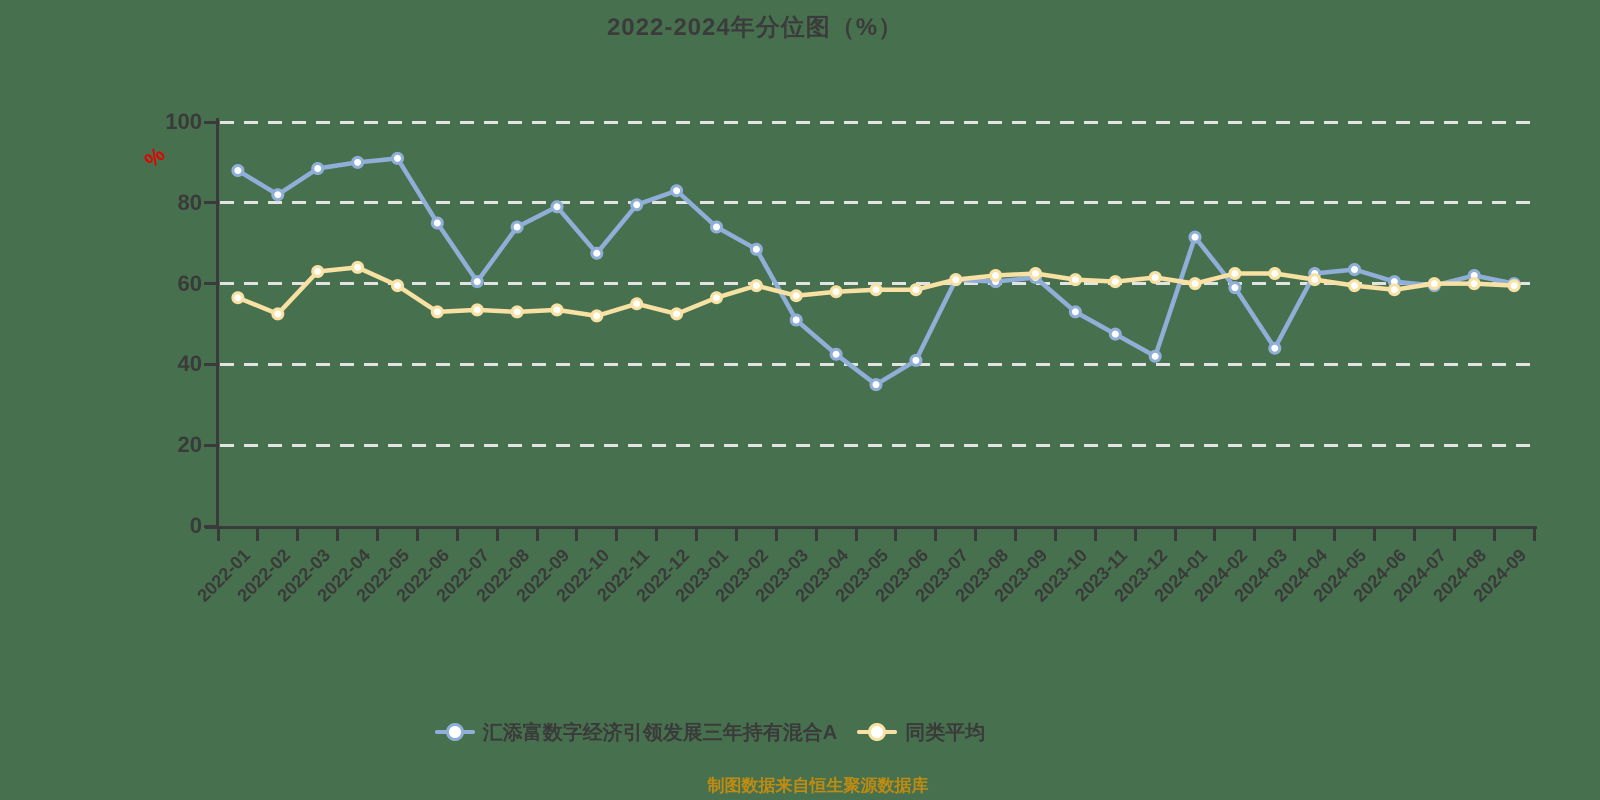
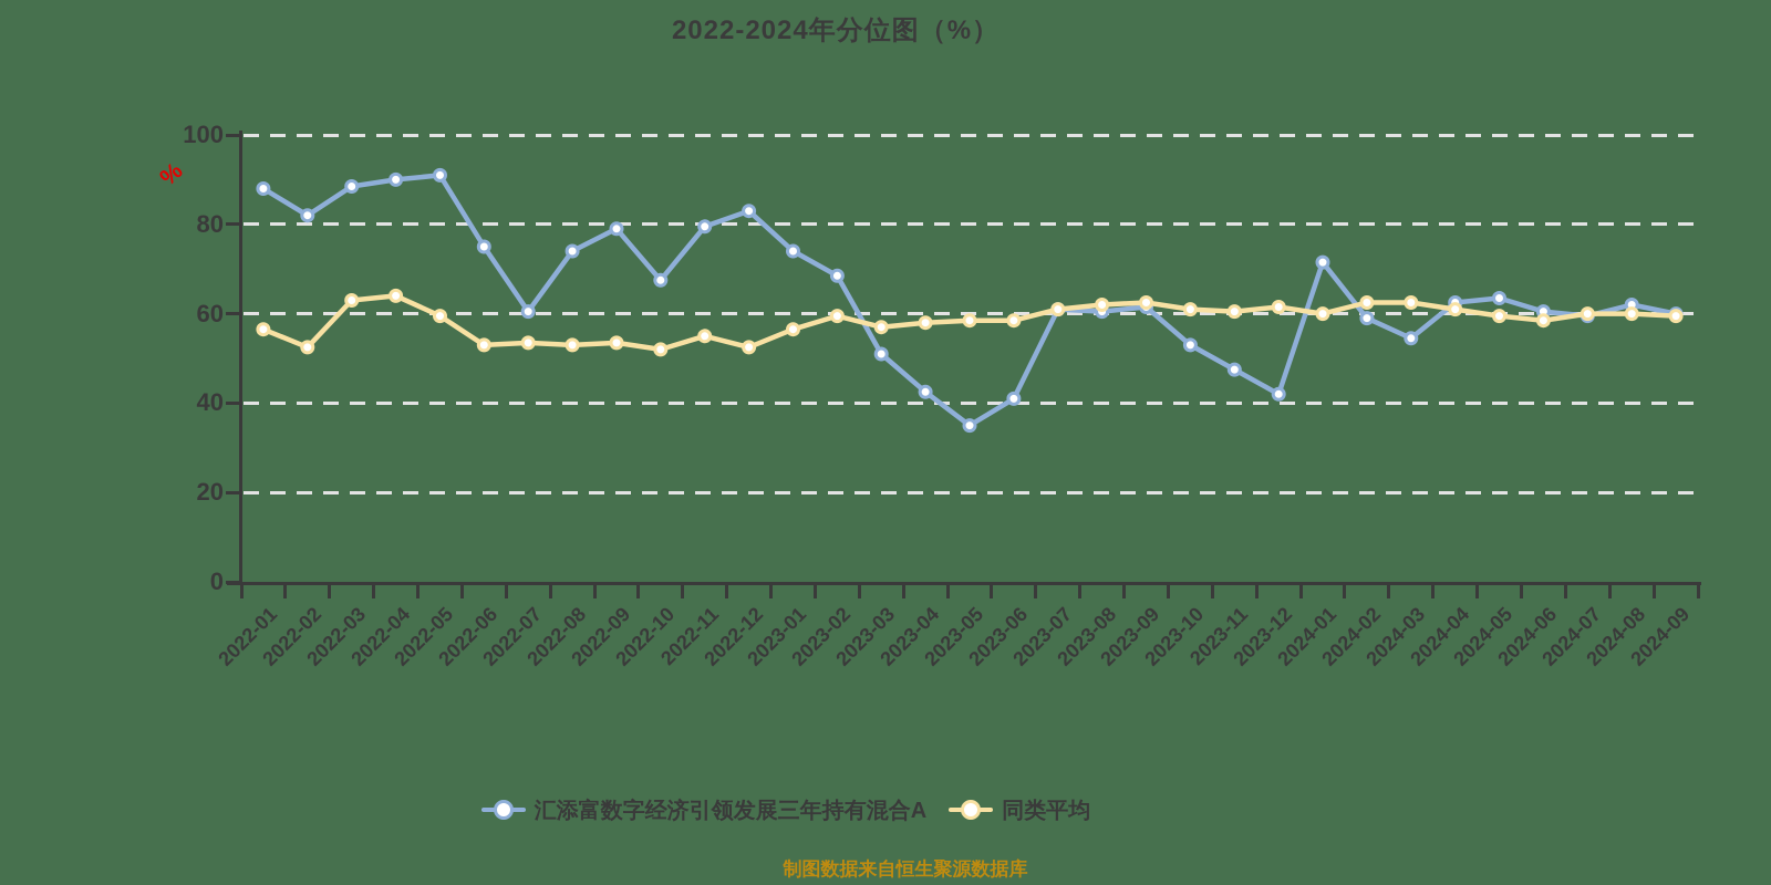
汇添富数字经济引领发展三年持有混合A/2024-03: 44 -> 54
